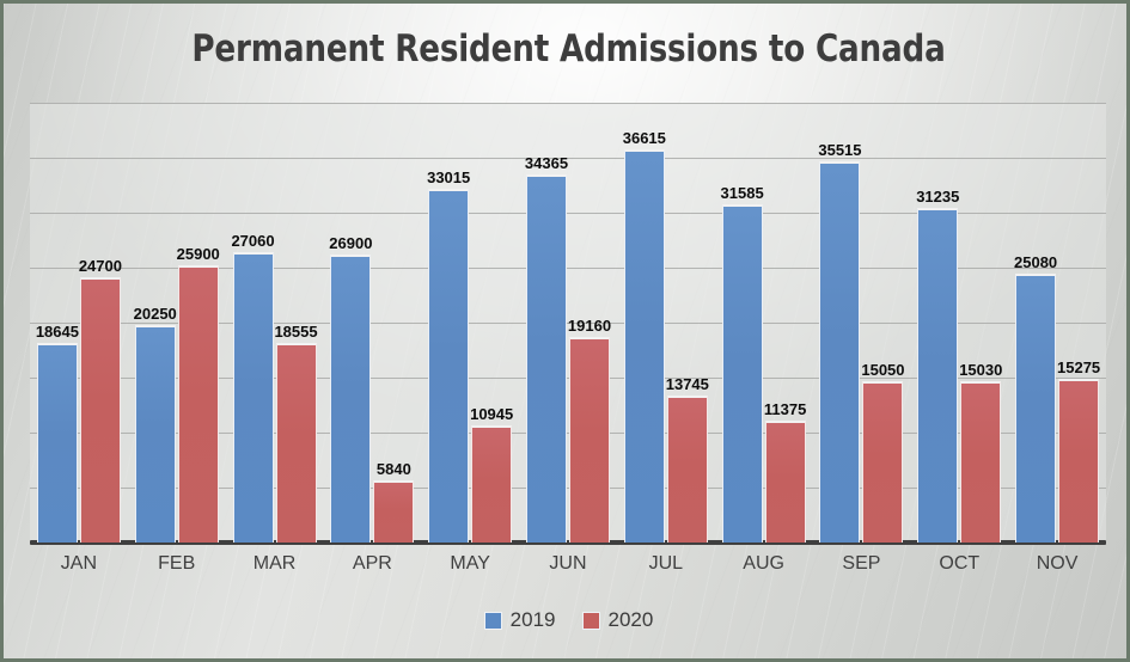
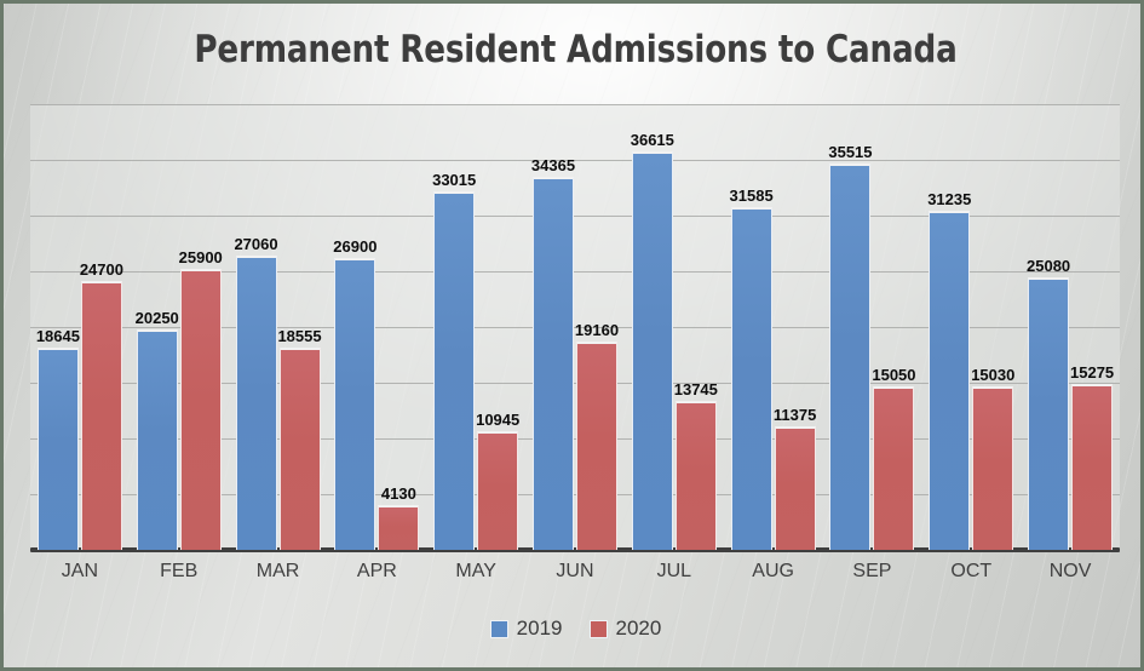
2020/APR: 5840 -> 4130
